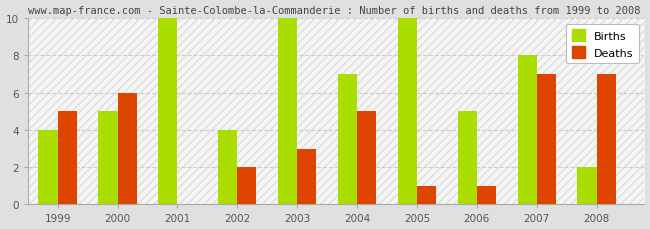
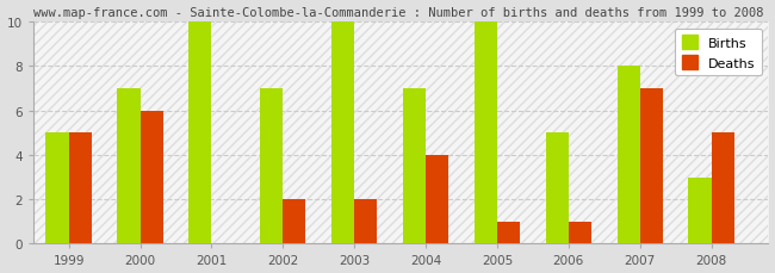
Births/1999: 4 -> 5
Births/2000: 5 -> 7
Births/2002: 4 -> 7
Deaths/2003: 3 -> 2
Deaths/2004: 5 -> 4
Births/2008: 2 -> 3
Deaths/2008: 7 -> 5
